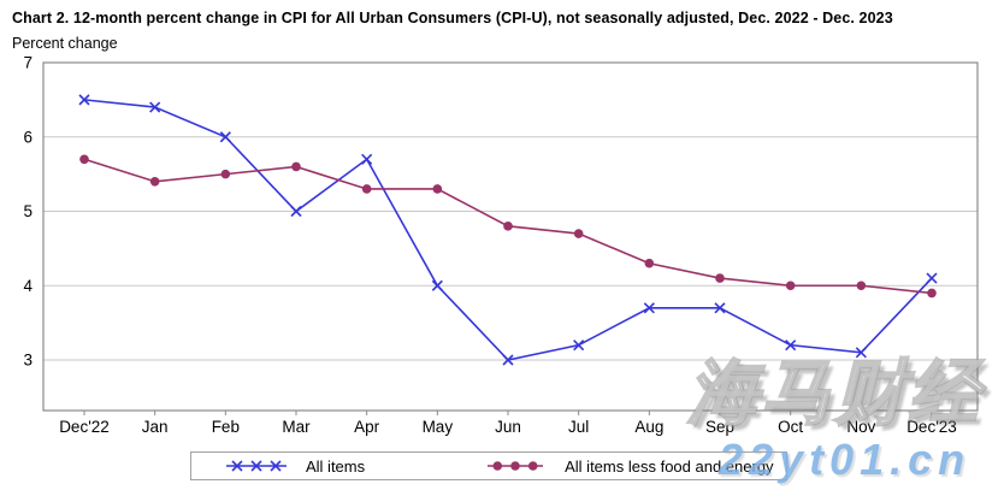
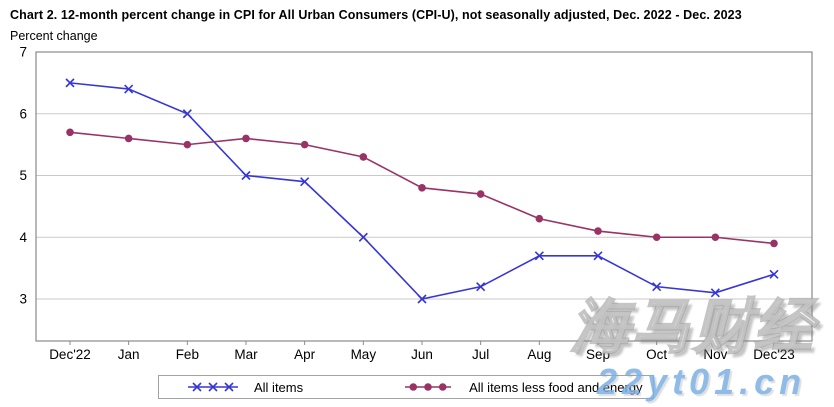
All items less food and energy/Jan: 5.4 -> 5.6
All items/Apr: 5.7 -> 4.9
All items less food and energy/Apr: 5.3 -> 5.5
All items/Dec'23: 4.1 -> 3.4
